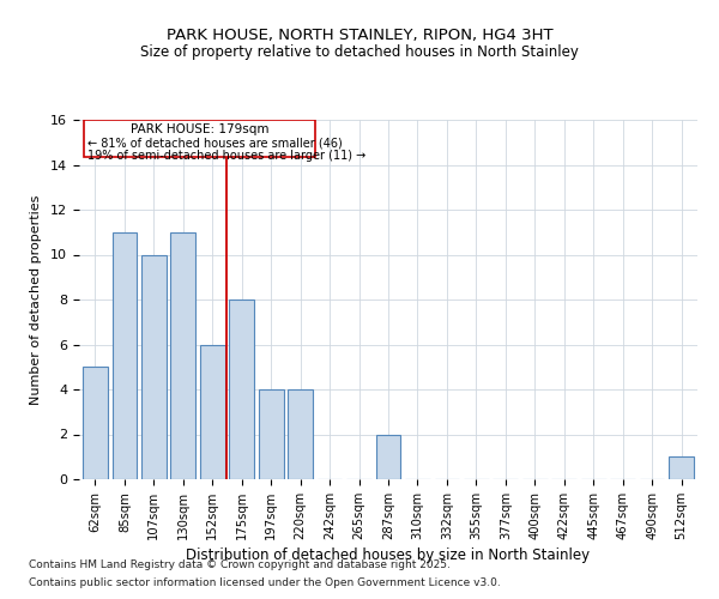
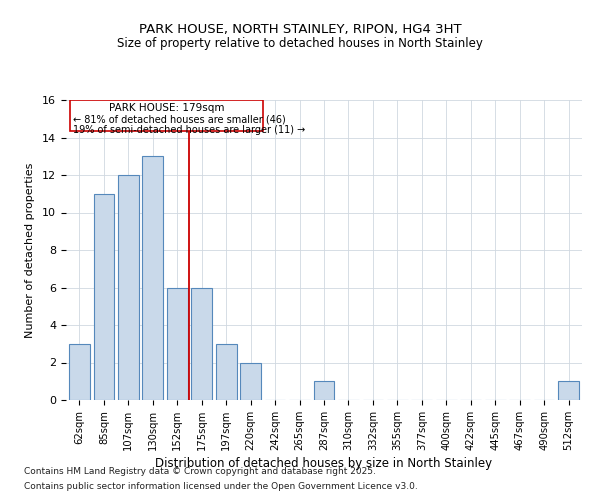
62sqm: 5 -> 3
107sqm: 10 -> 12
130sqm: 11 -> 13
175sqm: 8 -> 6
197sqm: 4 -> 3
220sqm: 4 -> 2
287sqm: 2 -> 1
